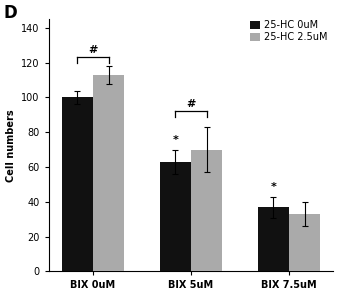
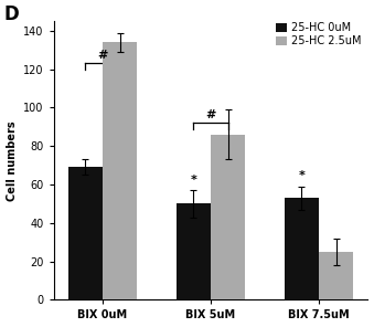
25-HC 0uM/BIX 0uM: 100 -> 69
25-HC 2.5uM/BIX 0uM: 113 -> 134
25-HC 0uM/BIX 5uM: 63 -> 50
25-HC 2.5uM/BIX 5uM: 70 -> 86
25-HC 0uM/BIX 7.5uM: 37 -> 53
25-HC 2.5uM/BIX 7.5uM: 33 -> 25
